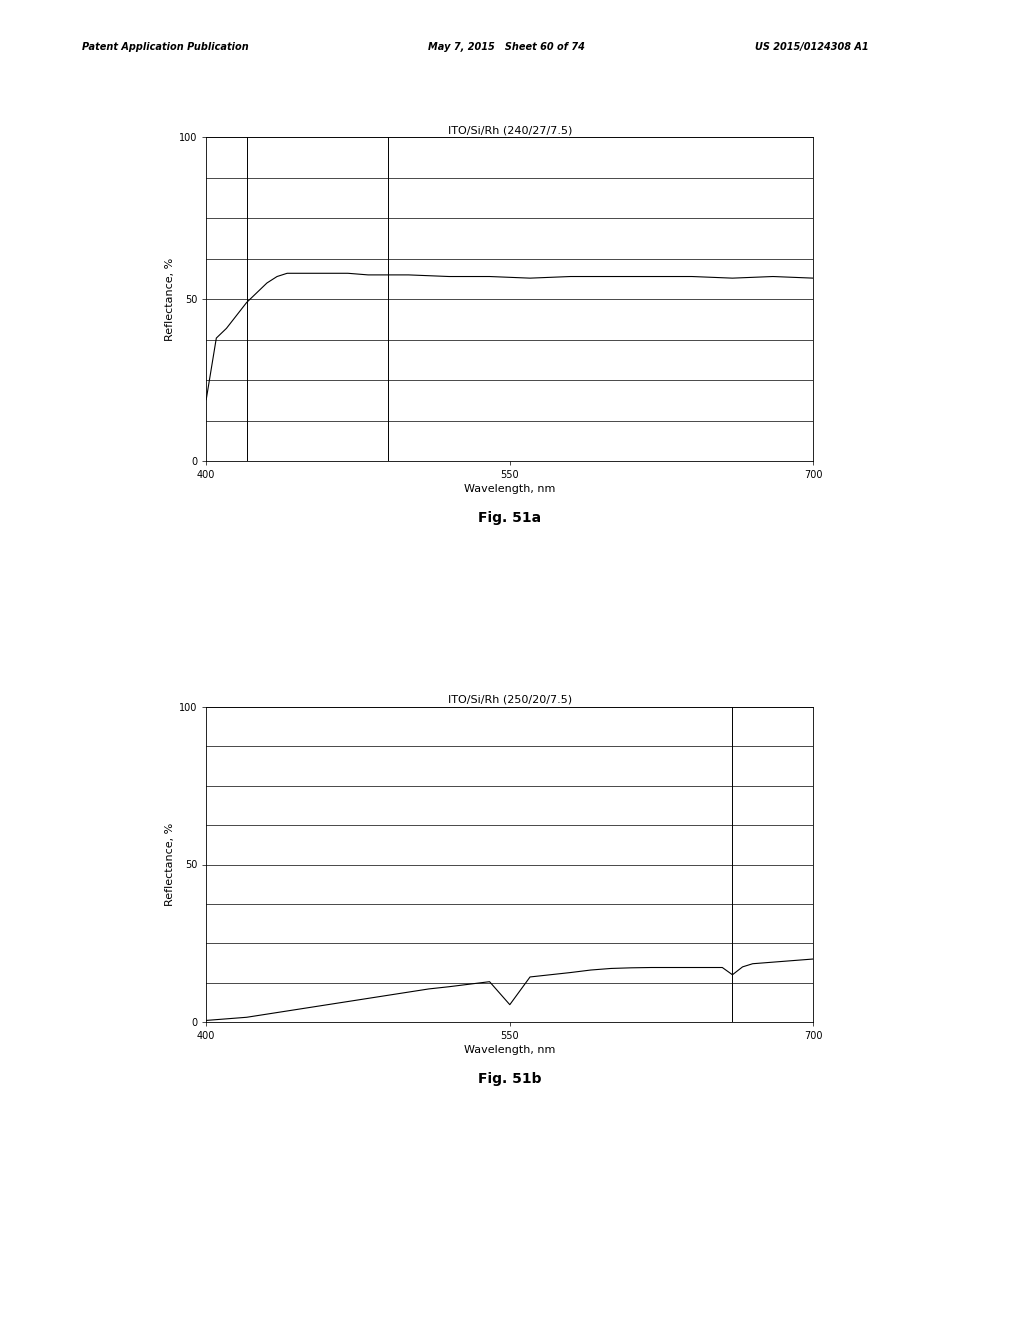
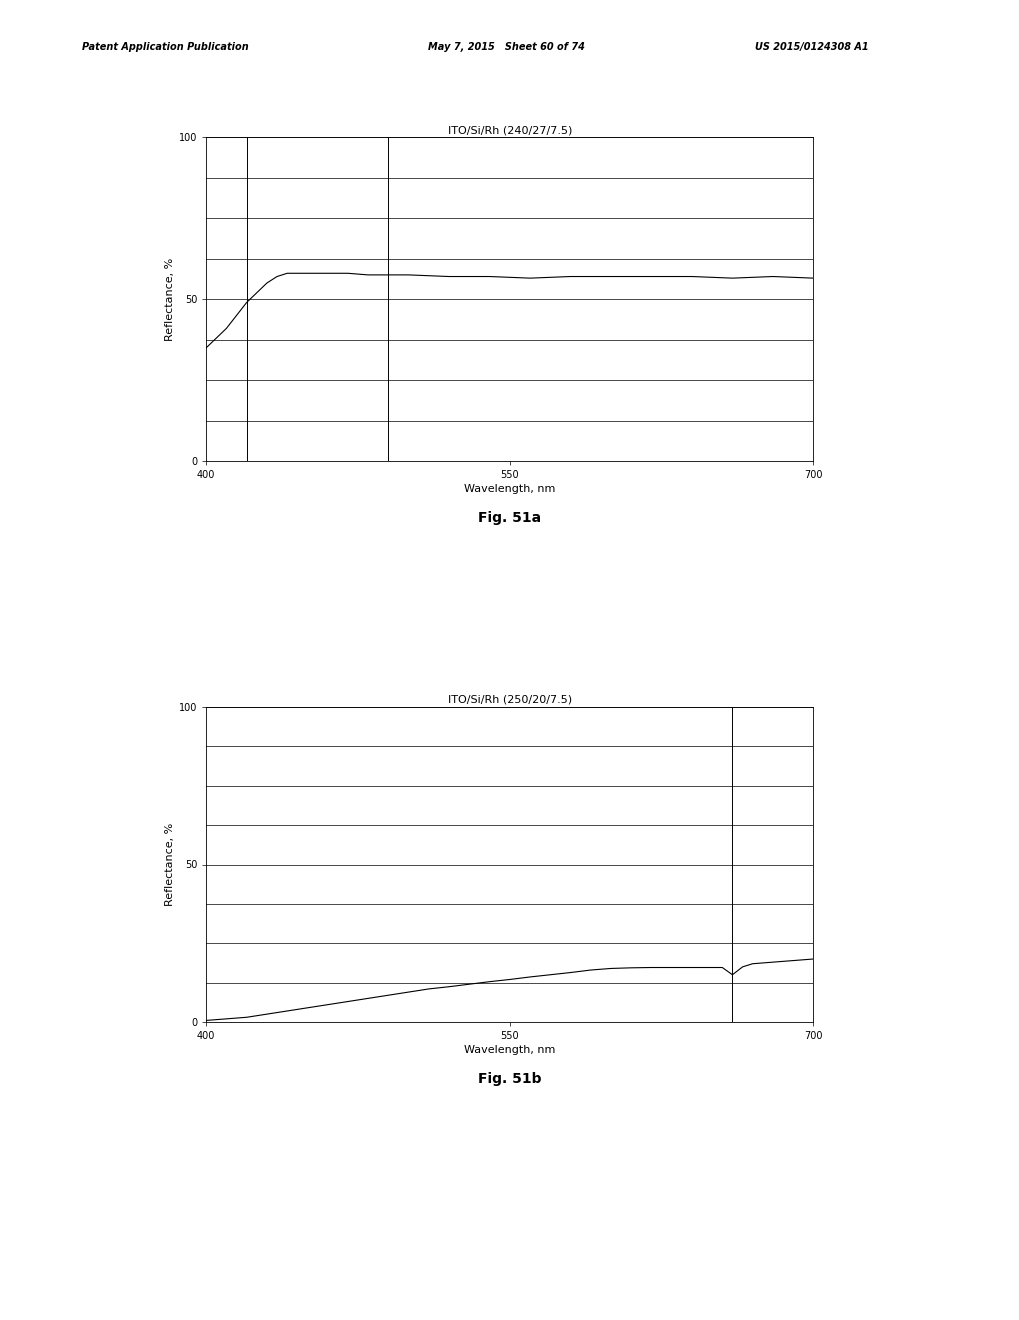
ITO/Si/Rh (240/27/7.5)/400: 19.0 -> 35.0
ITO/Si/Rh (250/20/7.5)/550: 5.5 -> 13.5
